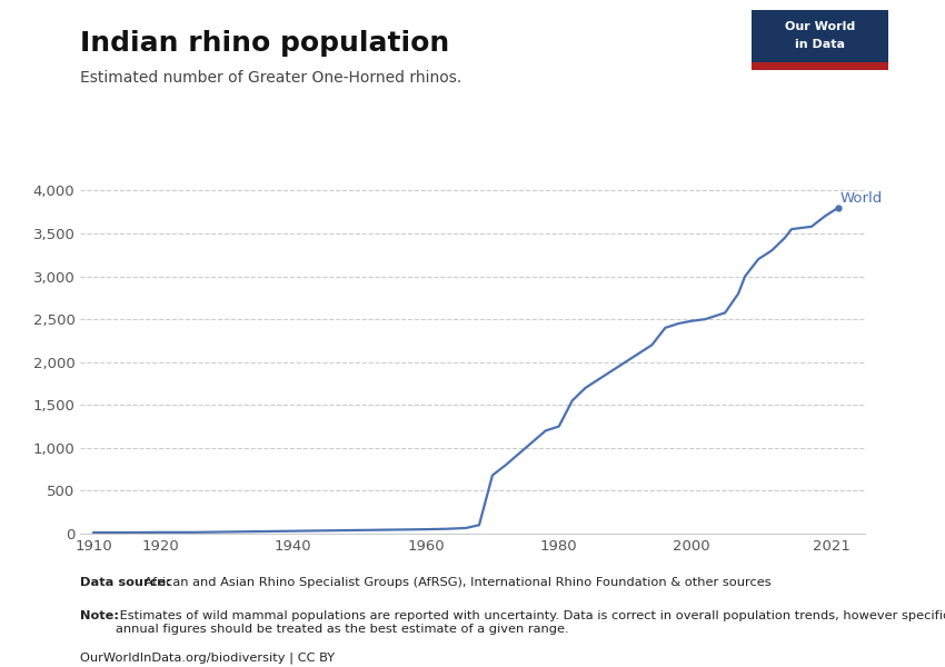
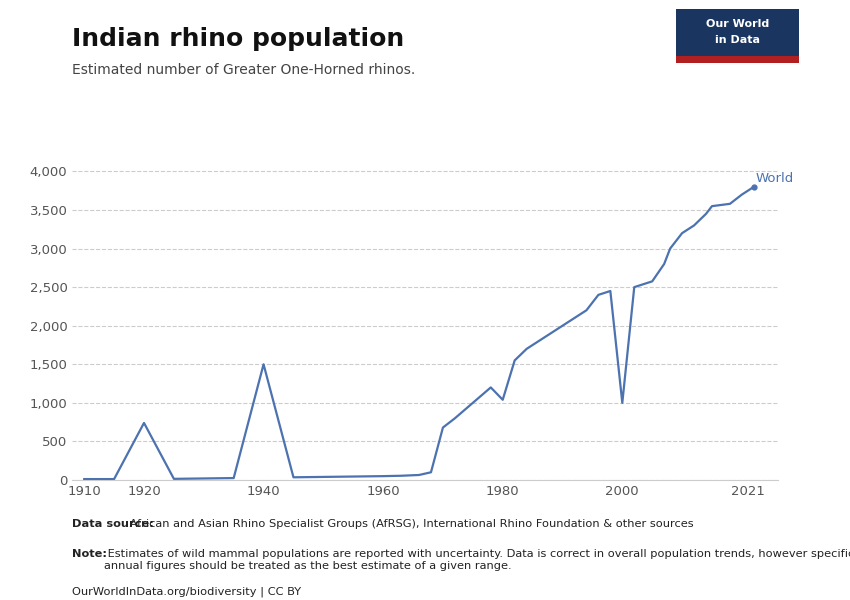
1920: 20 -> 740
1940: 30 -> 1,500
1980: 1,250 -> 1,040
2000: 2,480 -> 1,000
